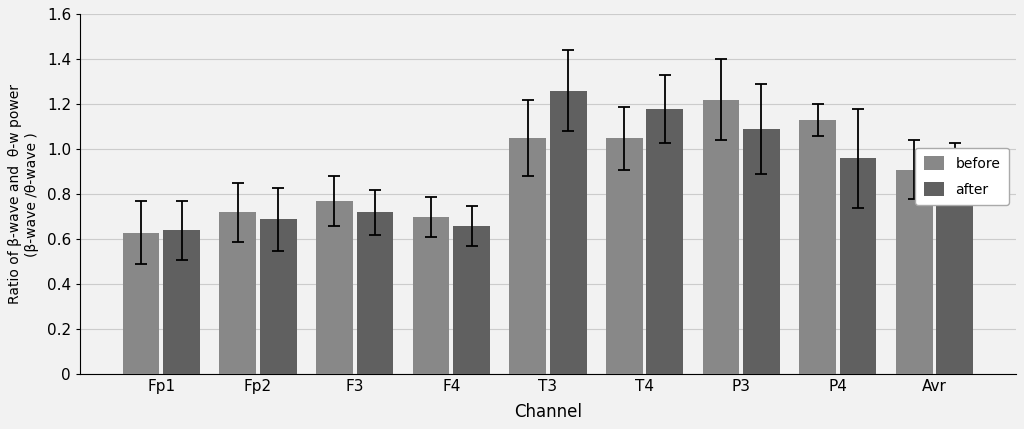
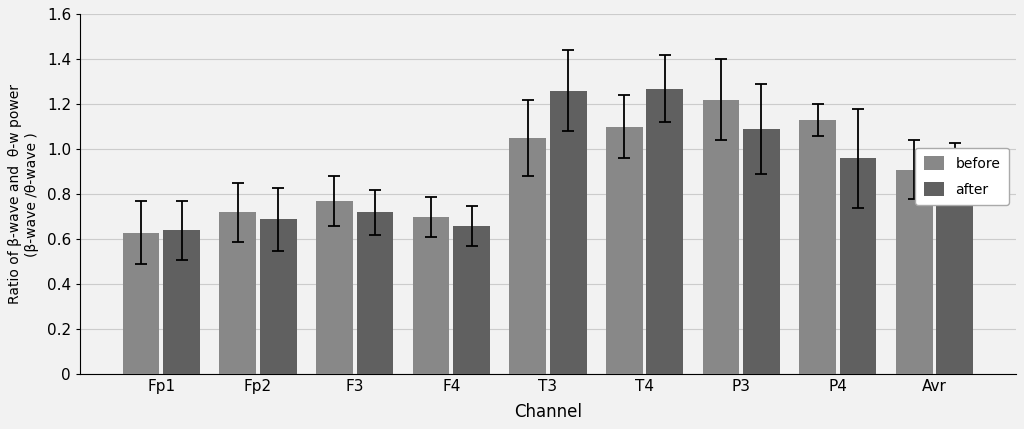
before/T4: 1.05 -> 1.10
after/T4: 1.18 -> 1.27
